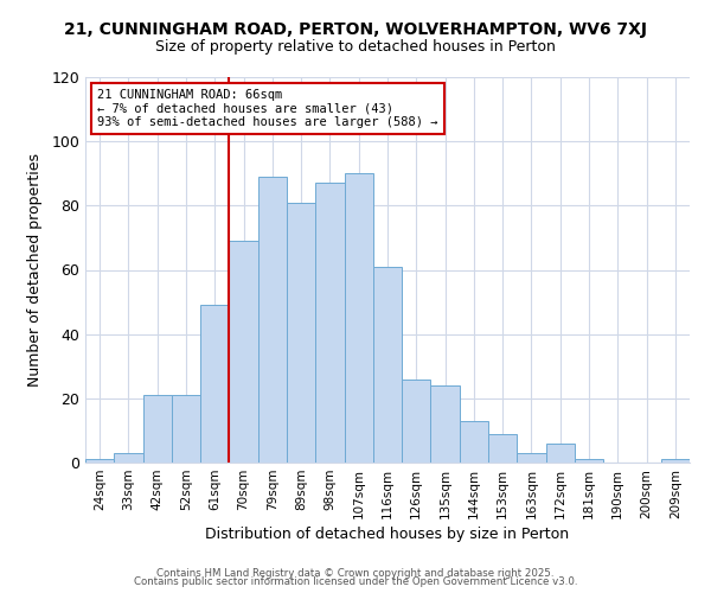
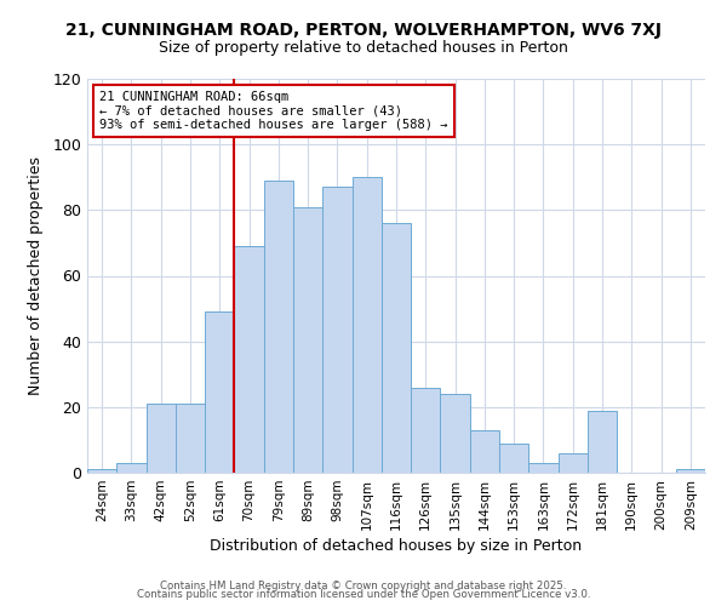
116sqm: 61 -> 76
181sqm: 1 -> 19
